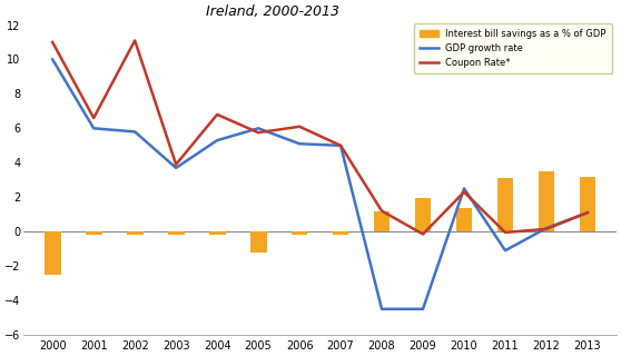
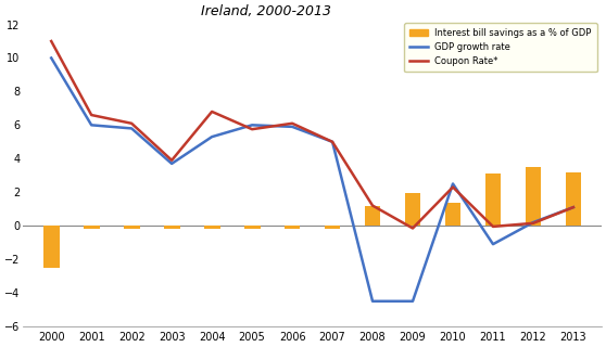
Coupon Rate*/2002: 11.1 -> 6.1
Interest bill savings as a % of GDP/2005: -1.2 -> -0.2
GDP growth rate/2006: 5.1 -> 5.9
